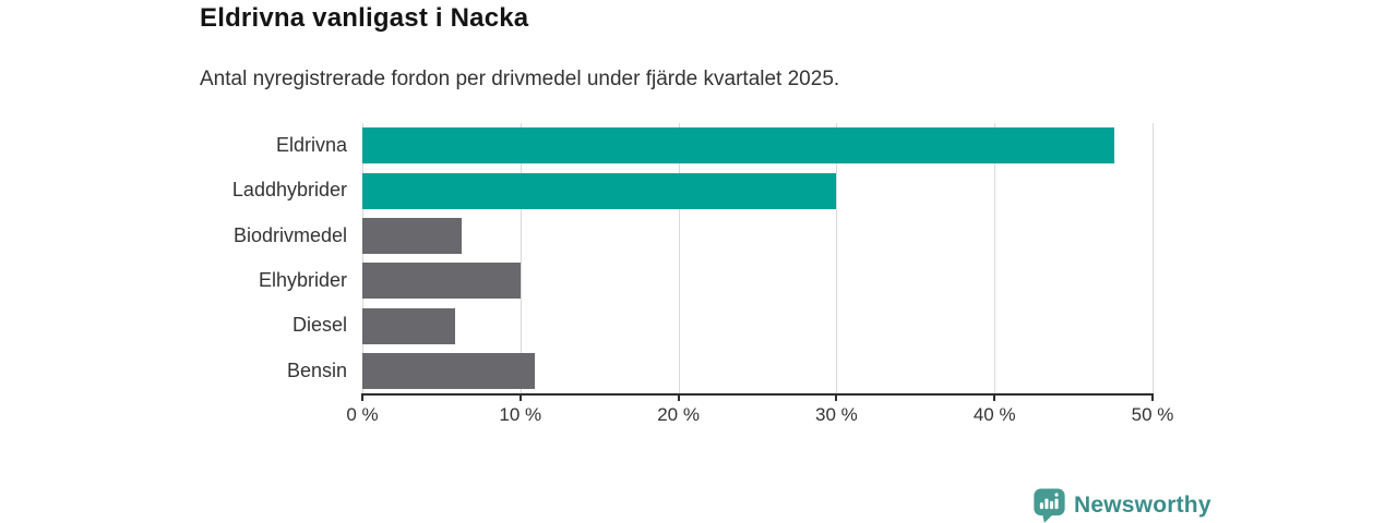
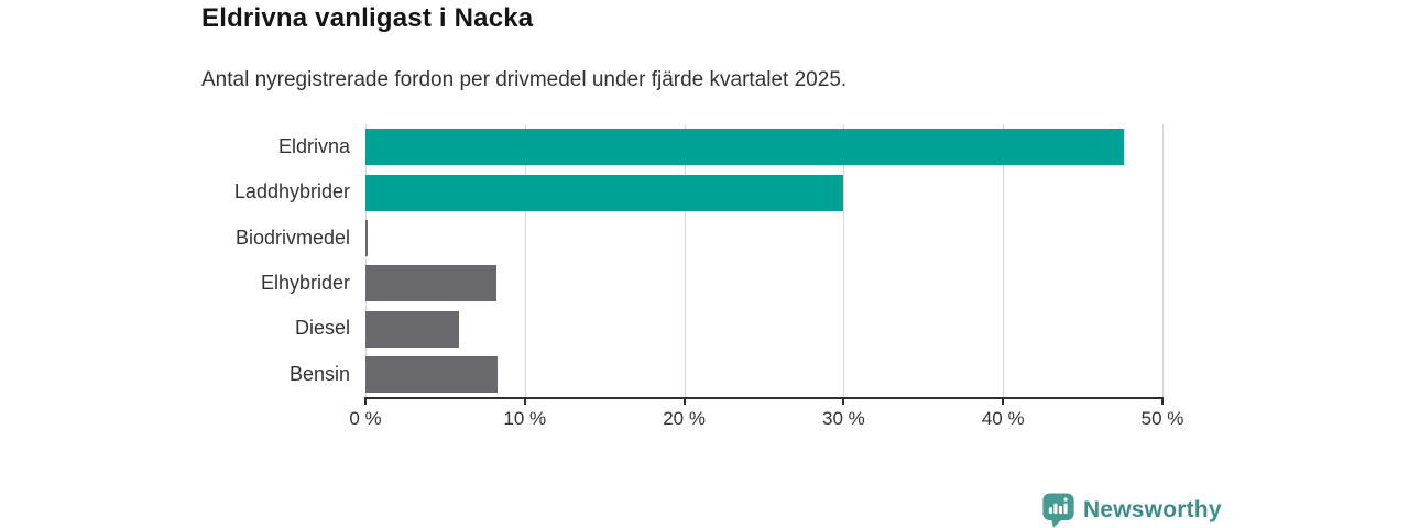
Biodrivmedel: 6.3% -> 0.1%
Elhybrider: 10.0% -> 8.2%
Bensin: 10.9% -> 8.3%
